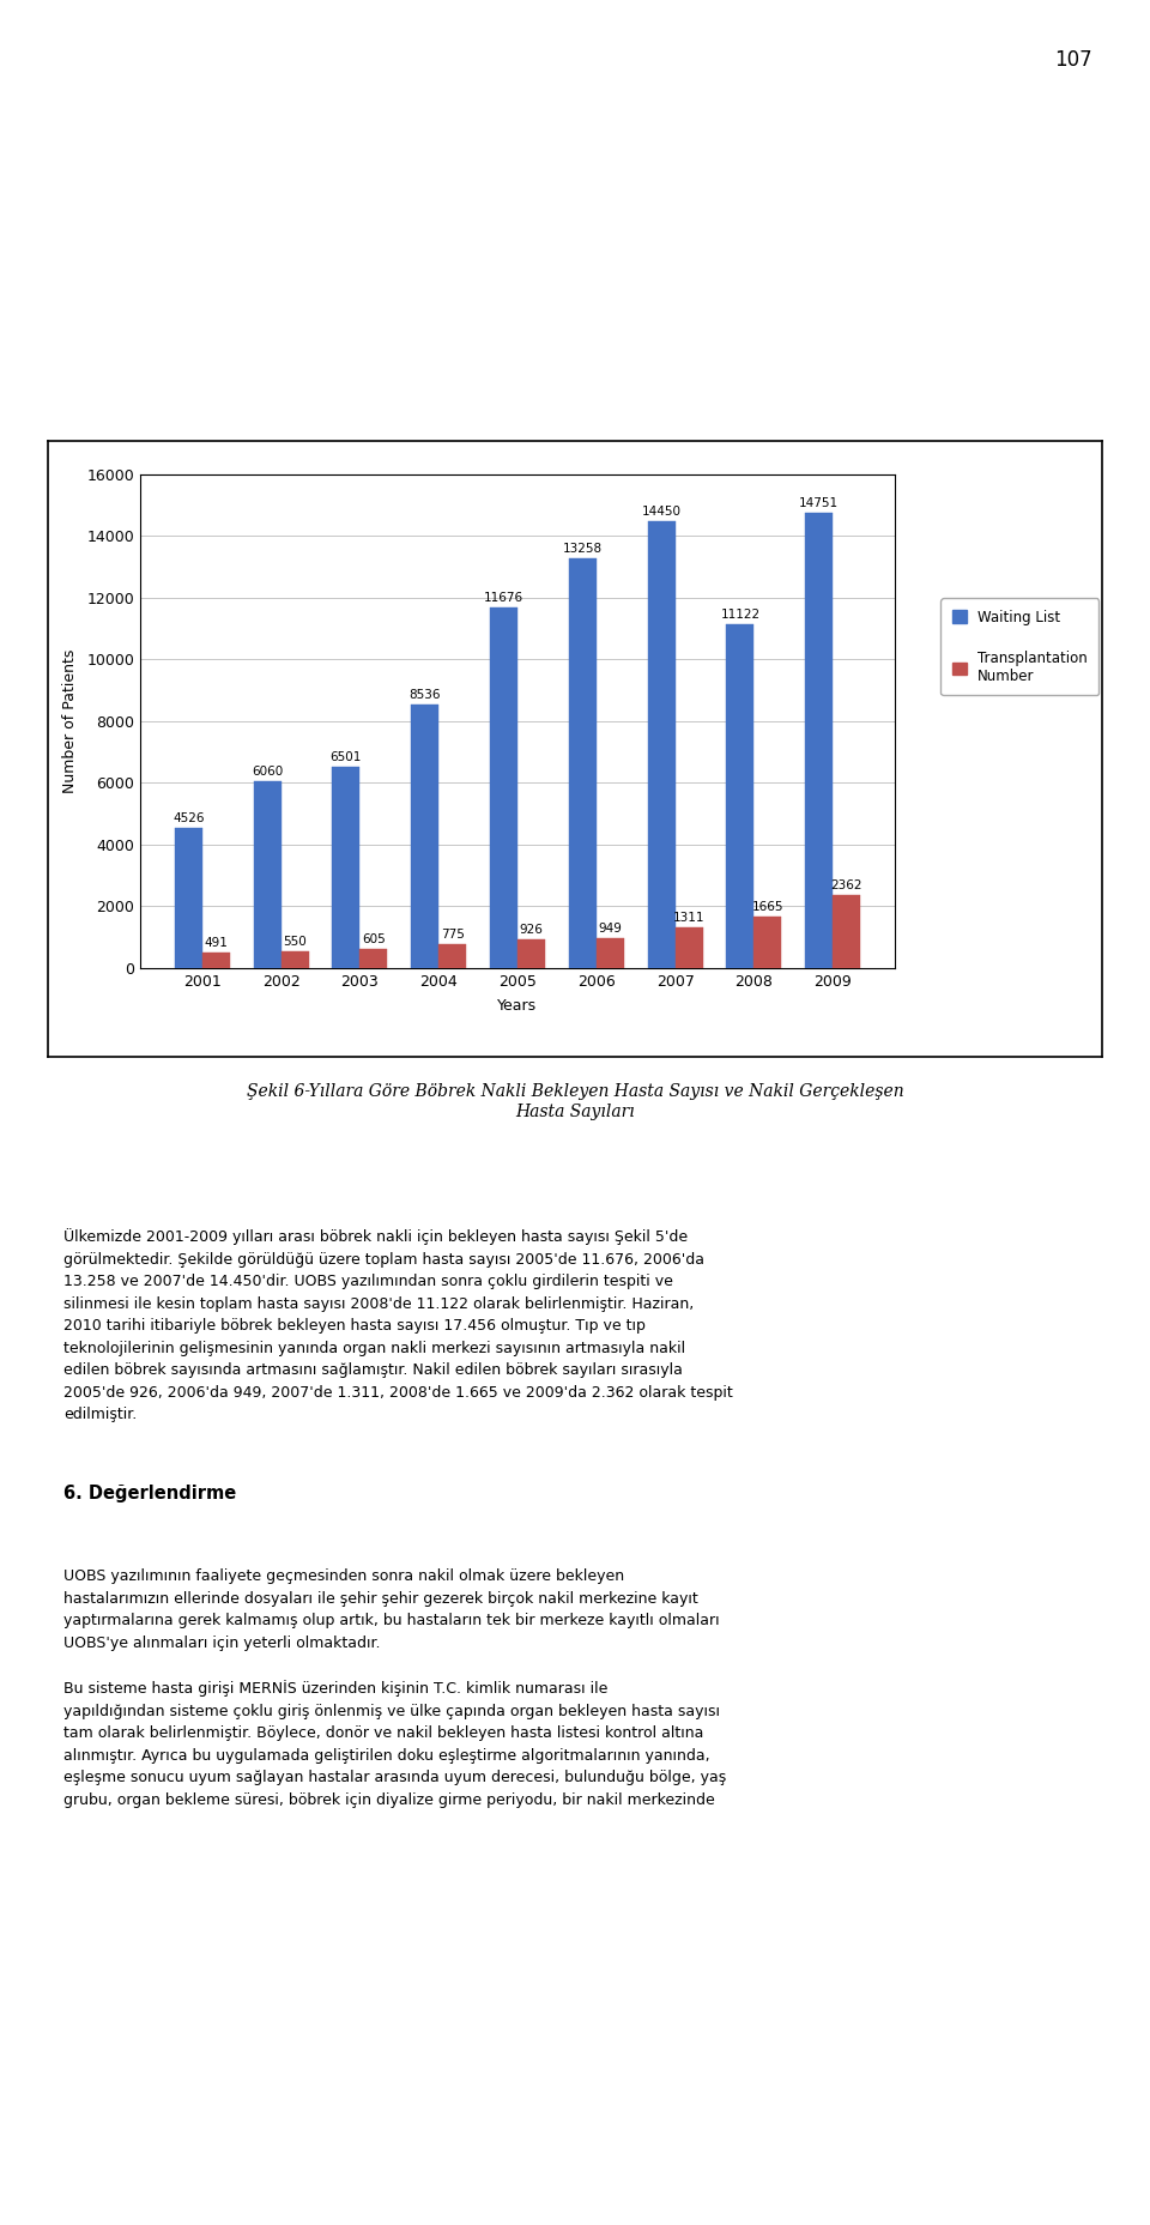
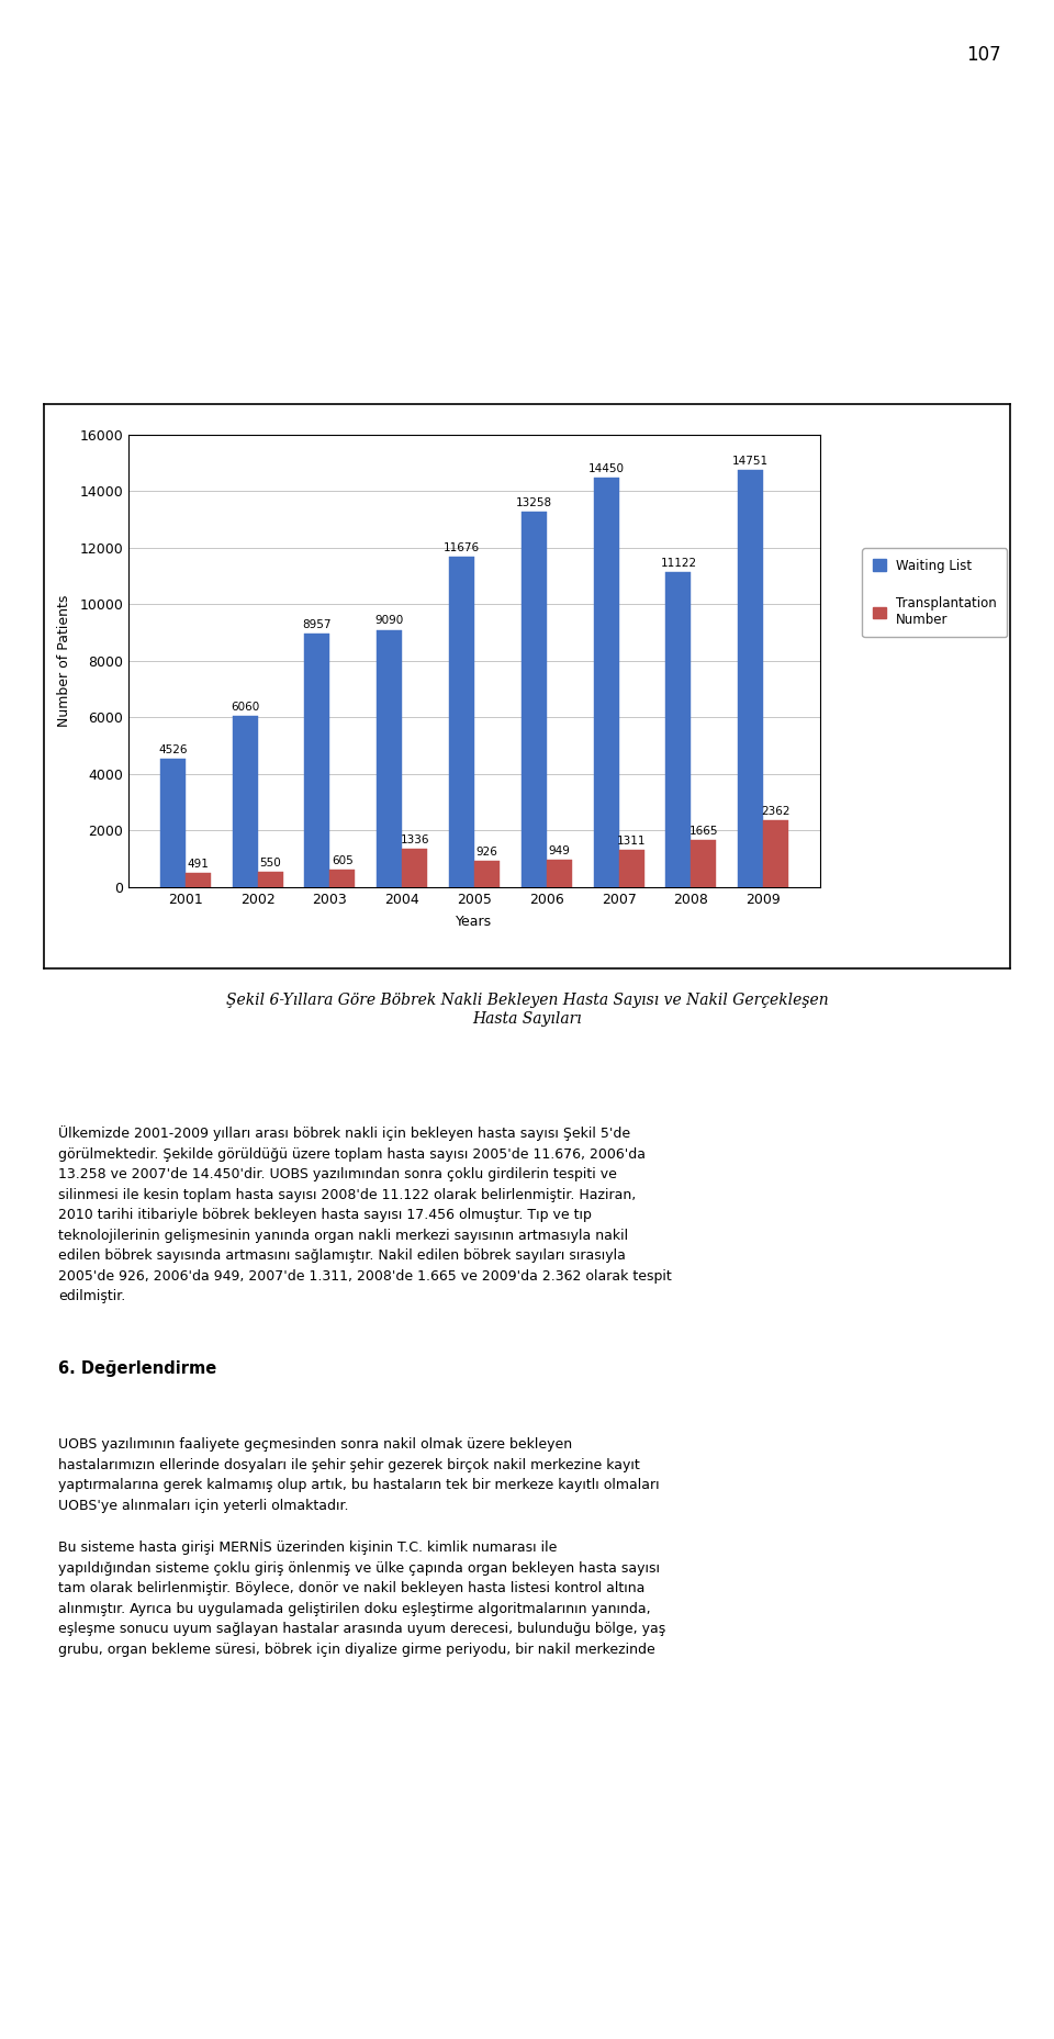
Waiting List/2003: 6501 -> 8957
Waiting List/2004: 8536 -> 9090
Transplantation Number/2004: 775 -> 1336
